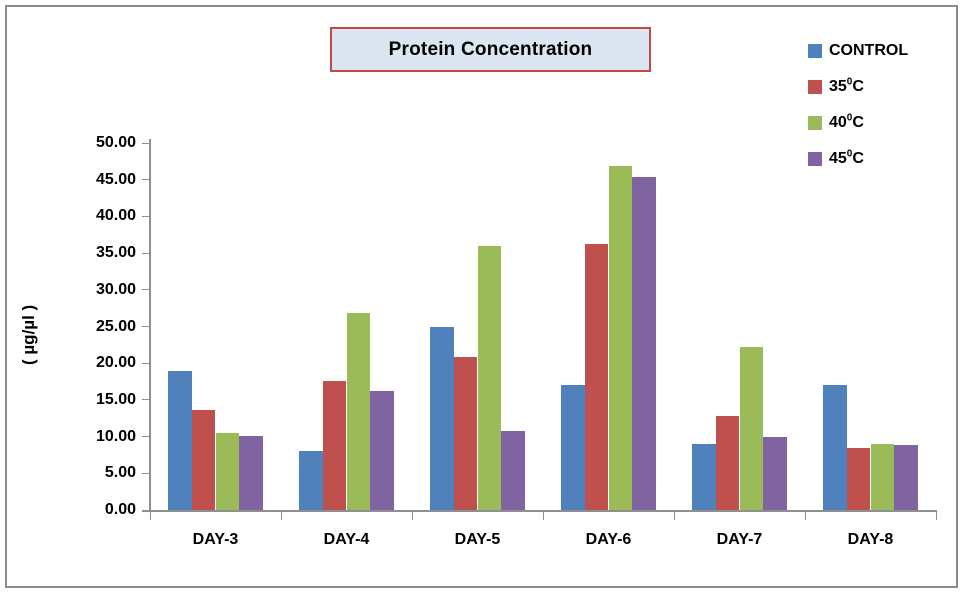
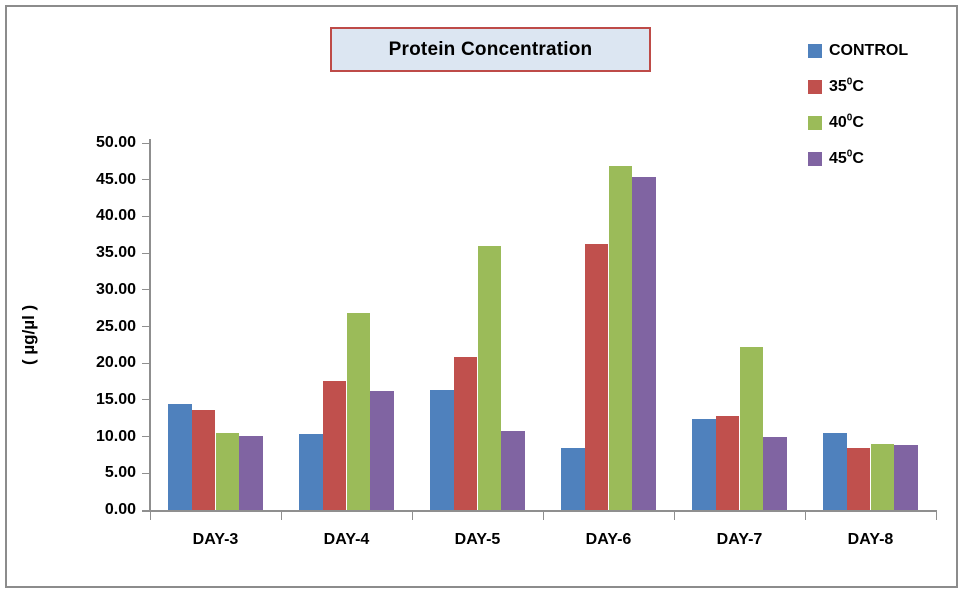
CONTROL/DAY-3: 19 -> 14
CONTROL/DAY-4: 8 -> 10
CONTROL/DAY-5: 25 -> 16
CONTROL/DAY-6: 17 -> 8
CONTROL/DAY-7: 9 -> 12
CONTROL/DAY-8: 17 -> 10
